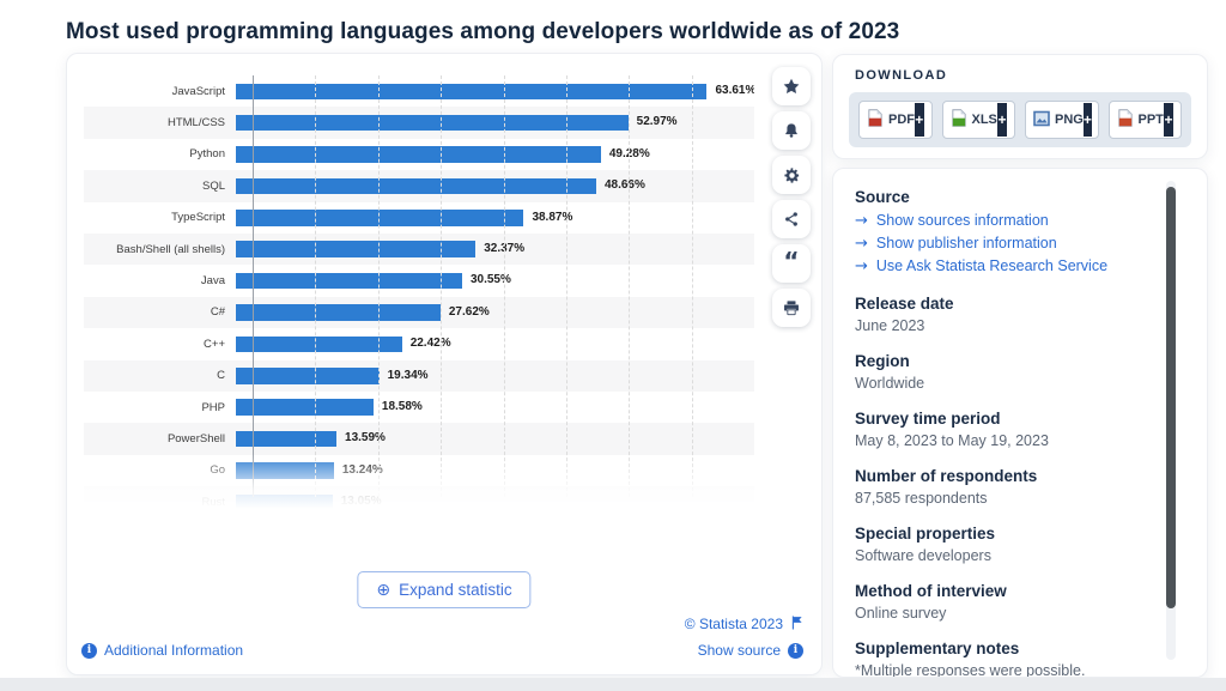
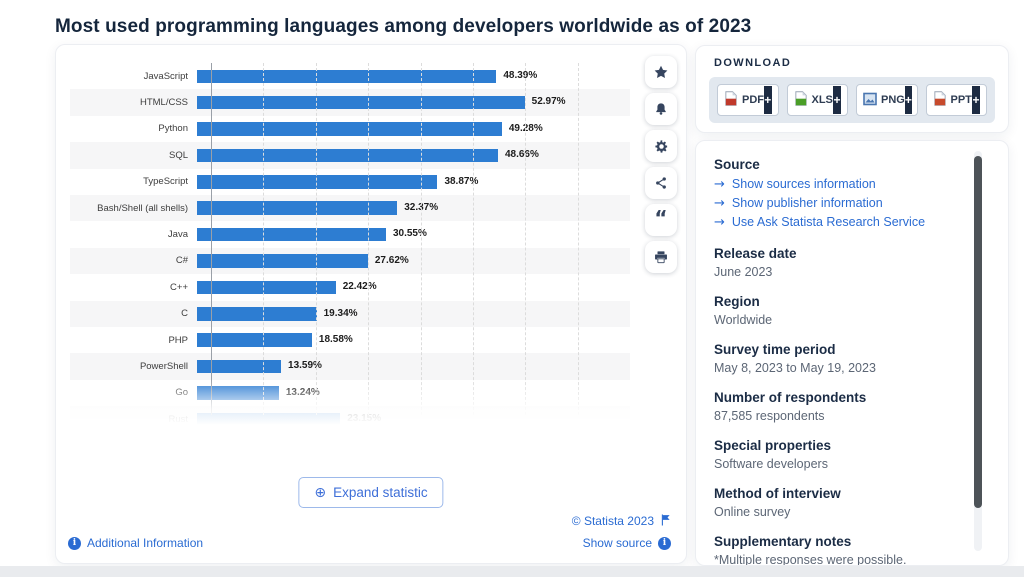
JavaScript: 63.61% -> 48.39%
Rust: 13.05% -> 23.15%
